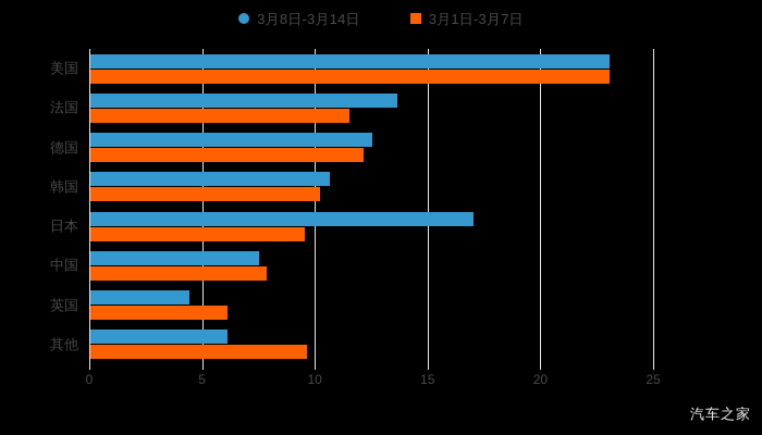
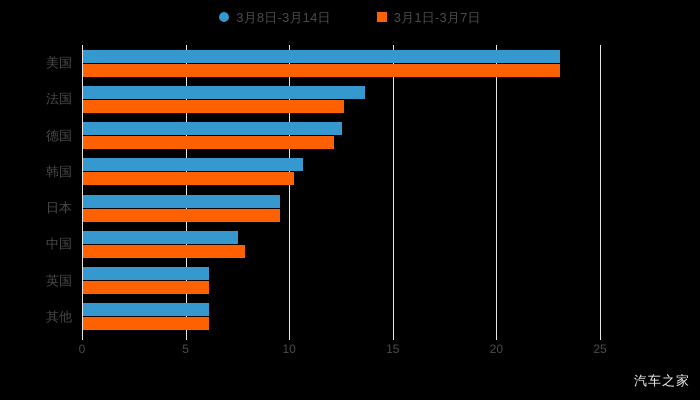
3月1日-3月7日/法国: 11.5 -> 12.6
3月8日-3月14日/日本: 17.0 -> 9.5
3月8日-3月14日/英国: 4.4 -> 6.1
3月1日-3月7日/其他: 9.6 -> 6.1
